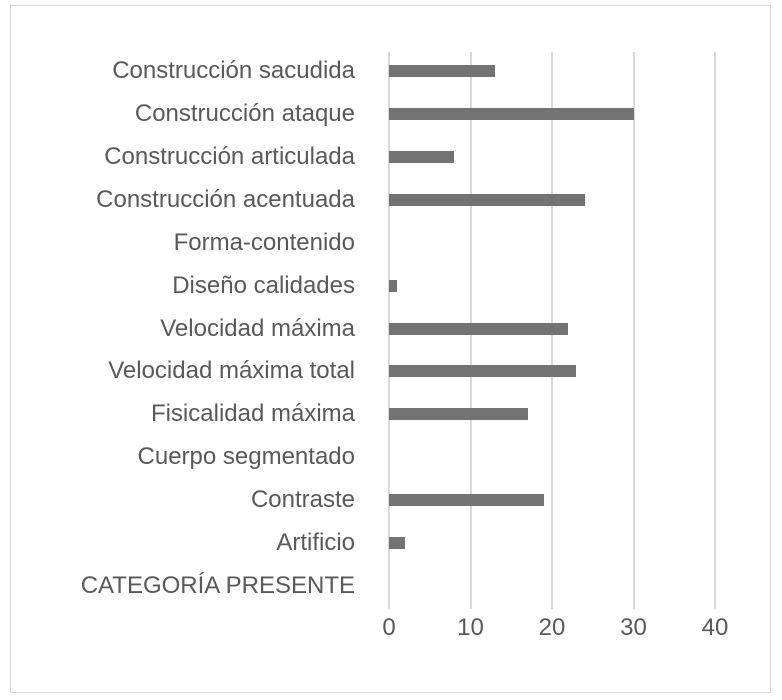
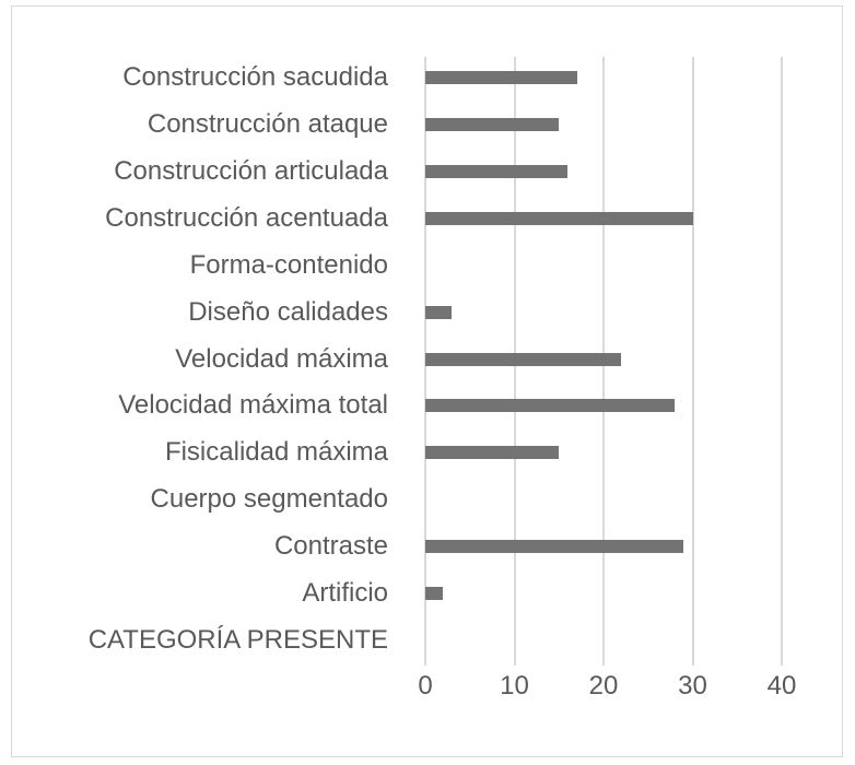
Construcción sacudida: 13 -> 17
Construcción ataque: 30 -> 15
Construcción articulada: 8 -> 16
Construcción acentuada: 24 -> 30
Diseño calidades: 1 -> 3
Velocidad máxima total: 23 -> 28
Fisicalidad máxima: 17 -> 15
Contraste: 19 -> 29
